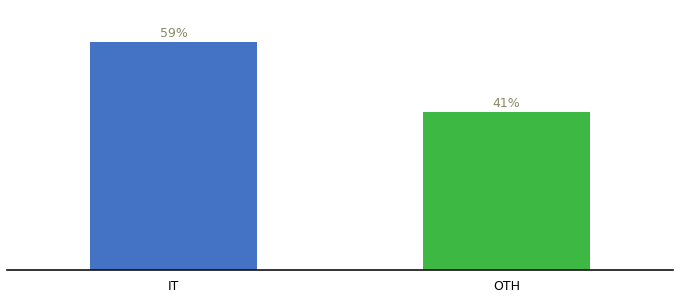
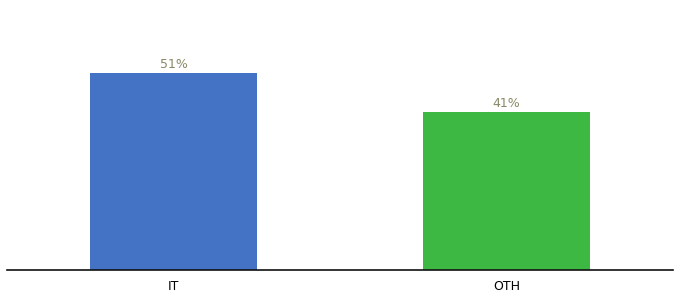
IT: 59% -> 51%
